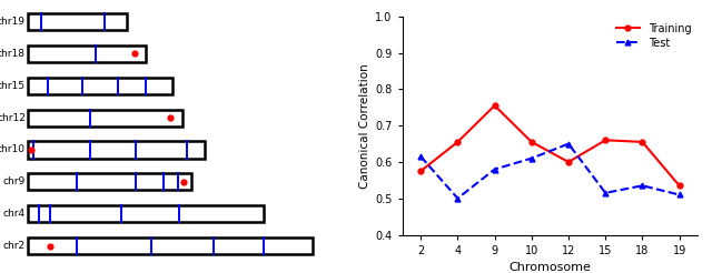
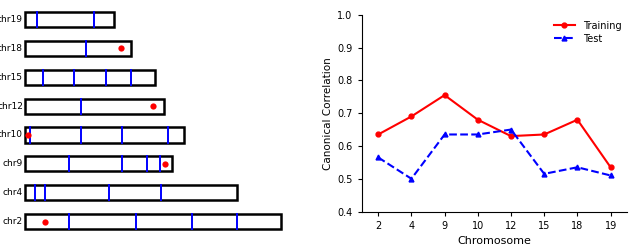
Training/2: 0.575 -> 0.635
Test/2: 0.615 -> 0.565
Training/4: 0.655 -> 0.690
Test/9: 0.580 -> 0.635
Training/10: 0.655 -> 0.680
Test/10: 0.610 -> 0.635
Training/12: 0.600 -> 0.630
Training/15: 0.660 -> 0.635
Training/18: 0.655 -> 0.680
